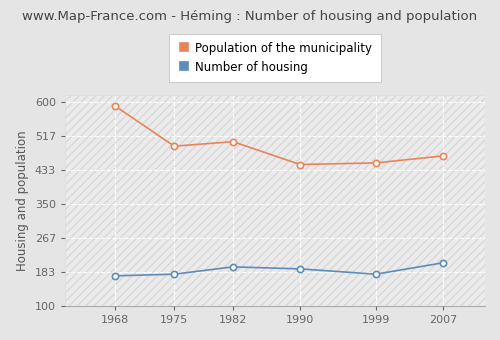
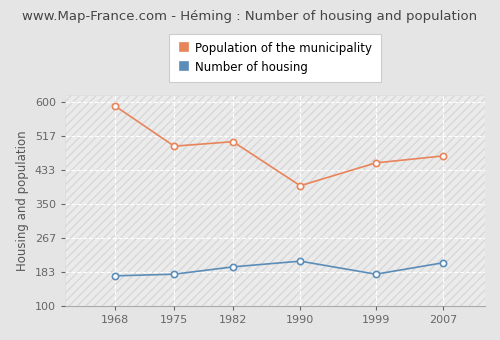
Number of housing/1990: 191 -> 210
Population of the municipality/1990: 447 -> 395
